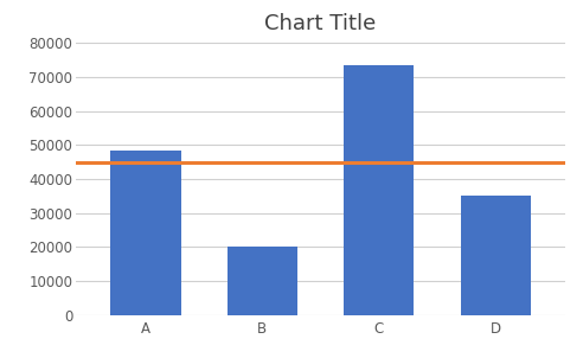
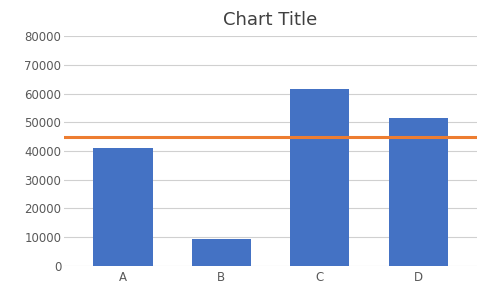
A: 48500 -> 41000
B: 20000 -> 9500
C: 73500 -> 61500
D: 35000 -> 51500
